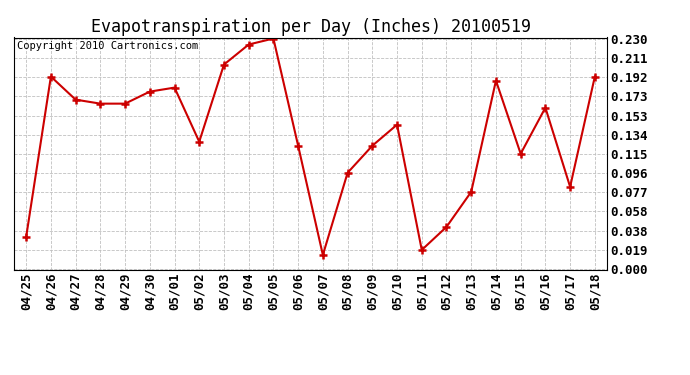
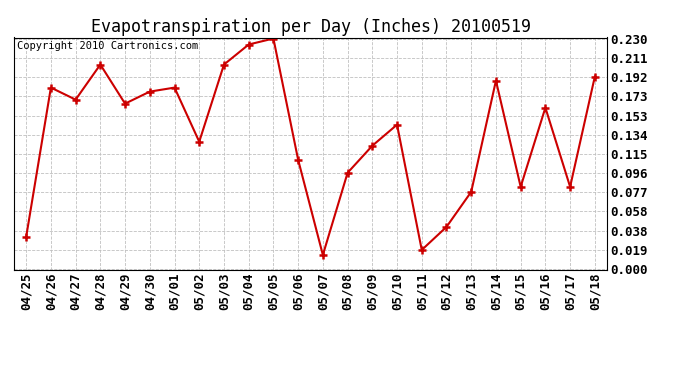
04/26: 0.192 -> 0.181
04/28: 0.165 -> 0.204
05/06: 0.123 -> 0.109
05/15: 0.115 -> 0.082
